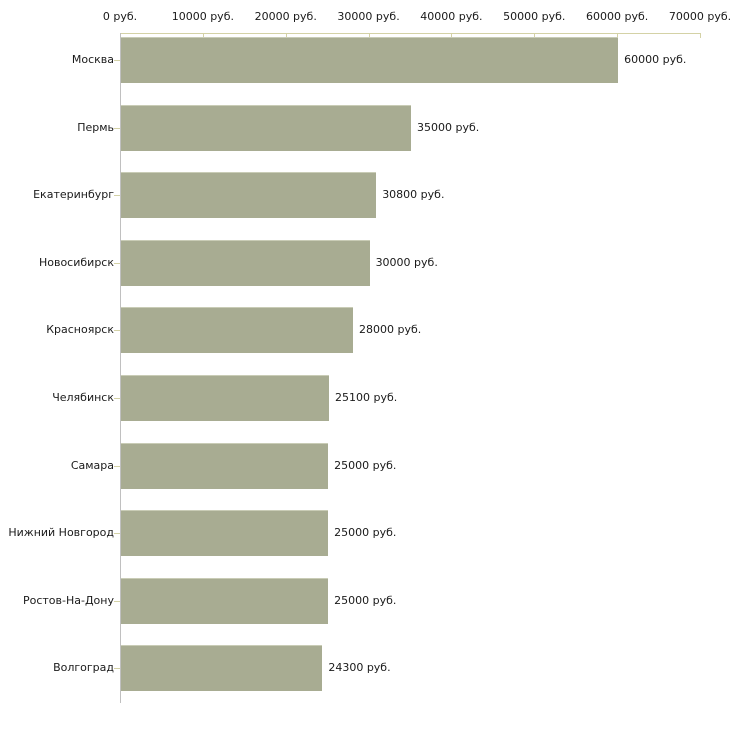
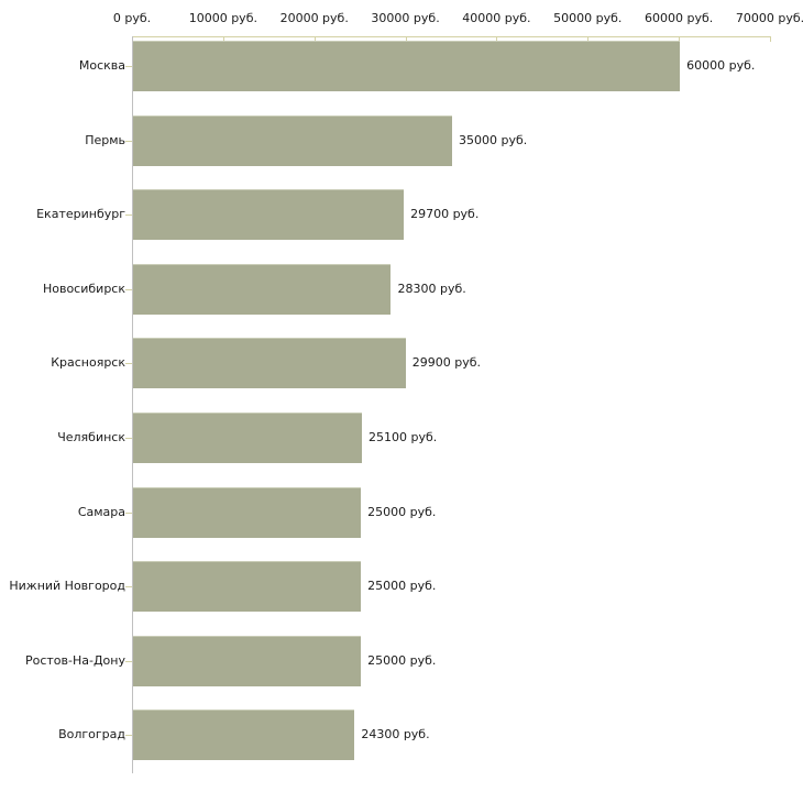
Екатеринбург: 30800 -> 29700
Новосибирск: 30000 -> 28300
Красноярск: 28000 -> 29900
